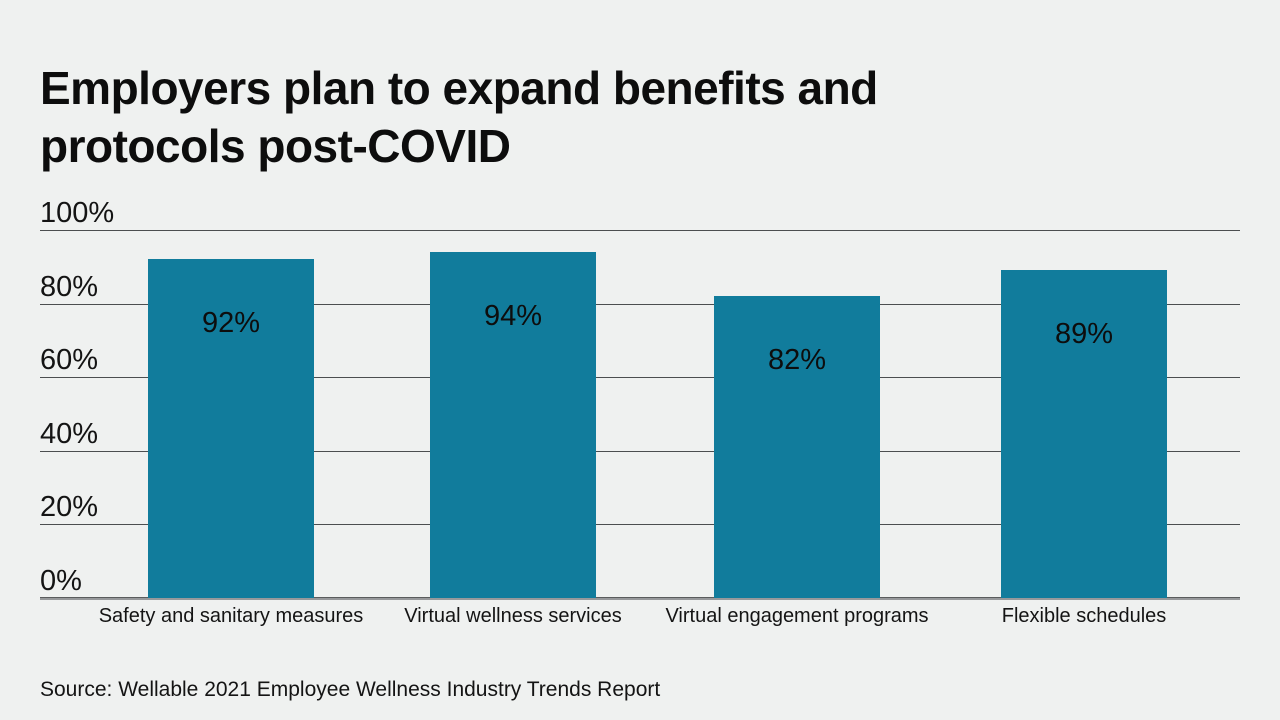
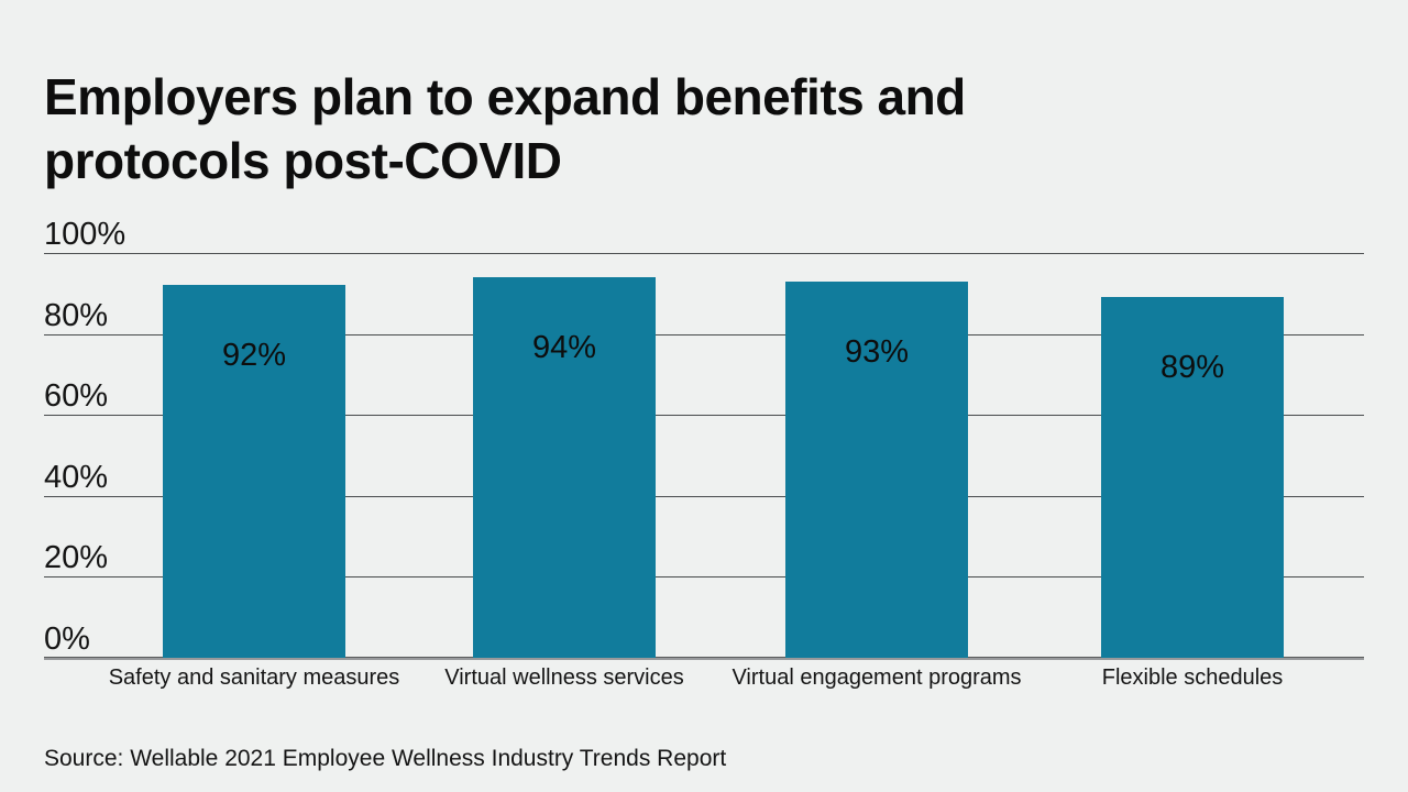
Virtual engagement programs: 82% -> 93%
